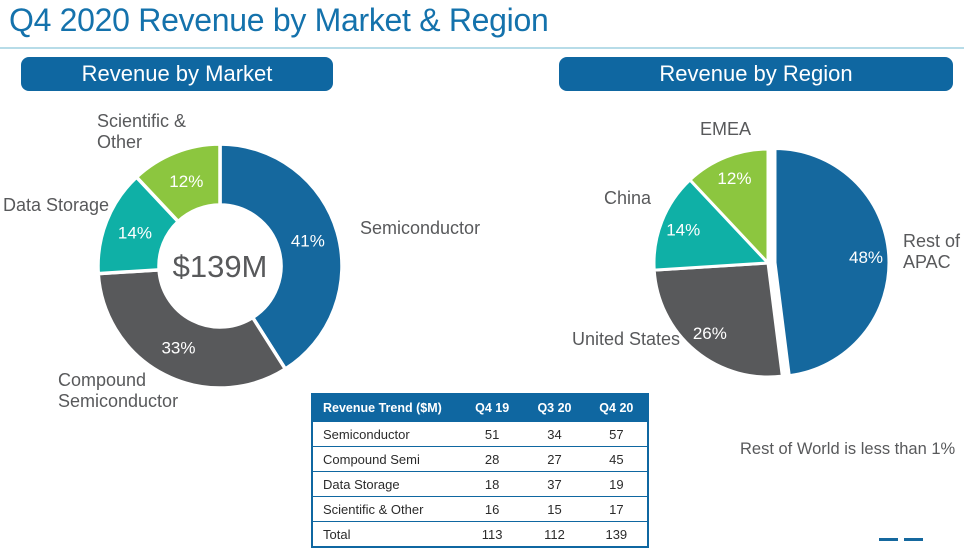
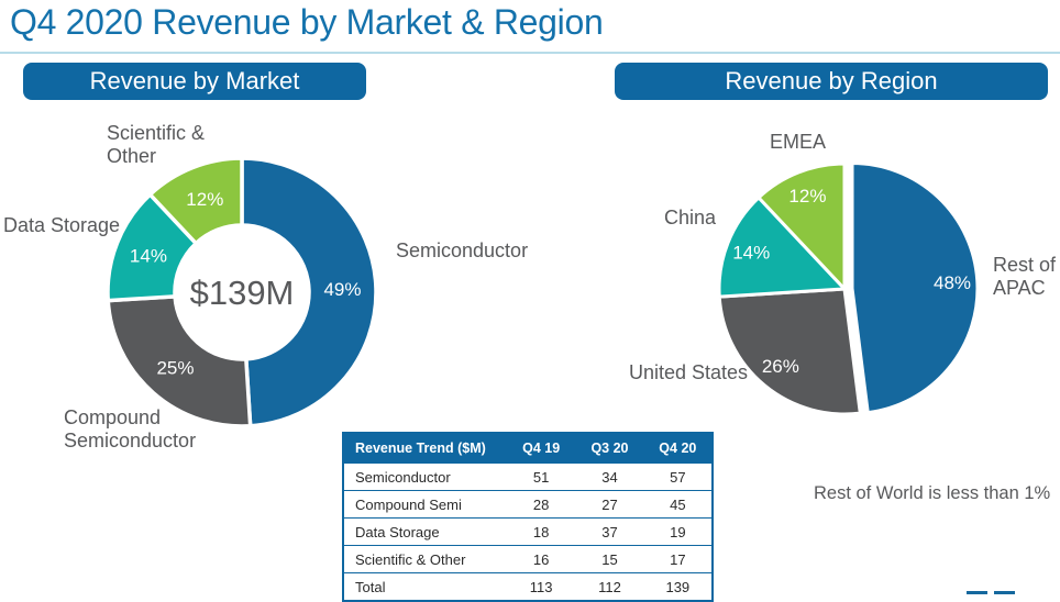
Revenue by Market/Semiconductor: 41% -> 49%
Revenue by Market/Compound Semiconductor: 33% -> 25%
